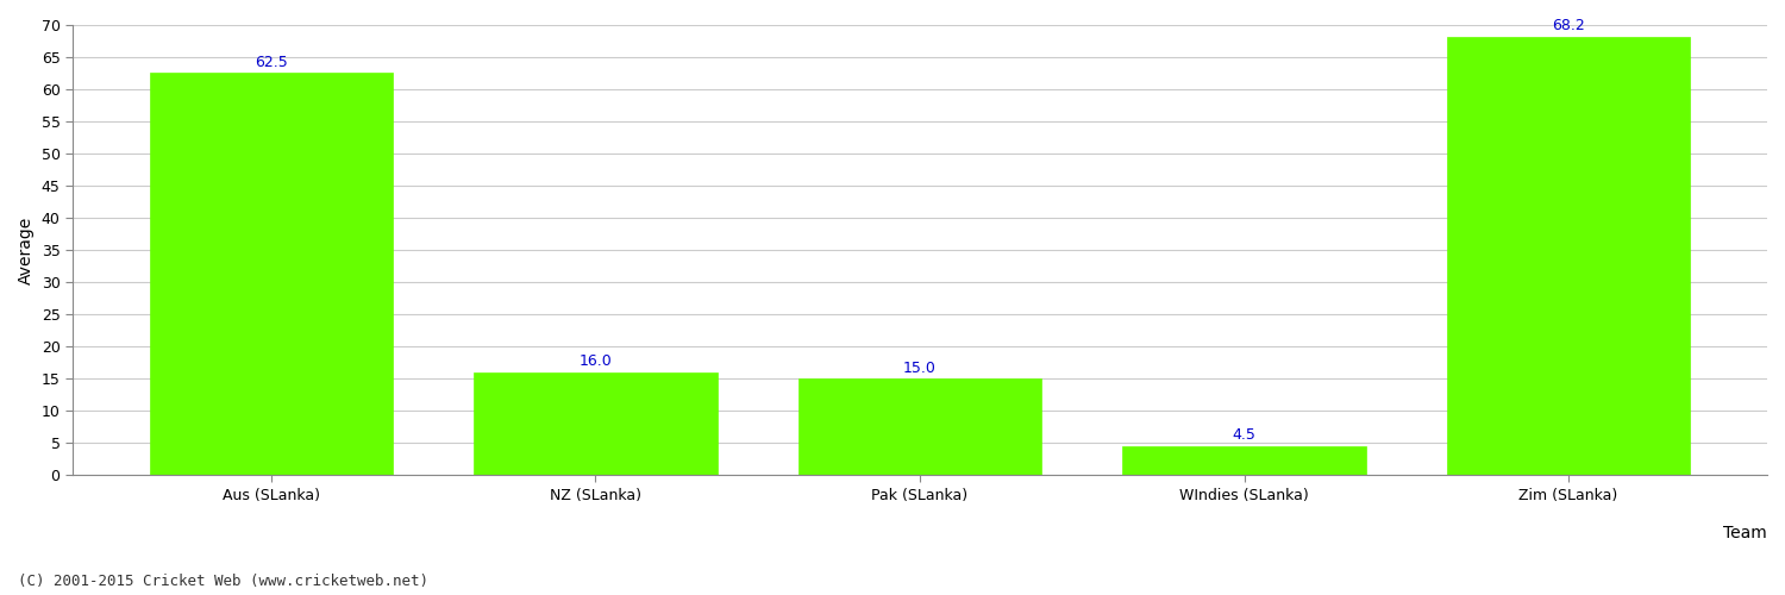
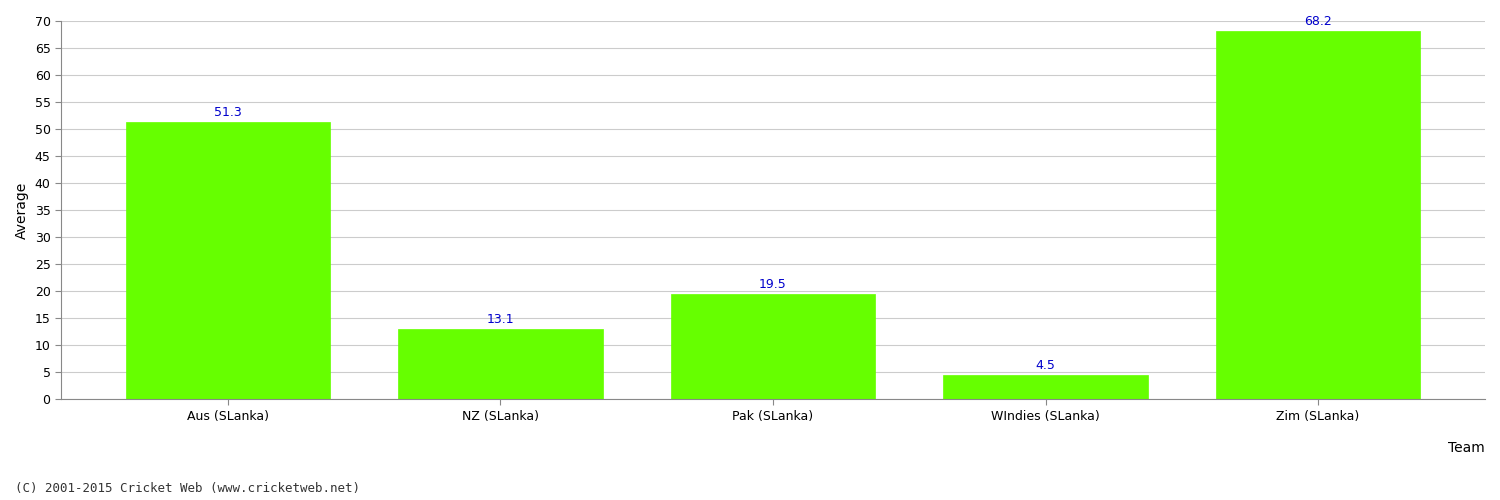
Aus (SLanka): 62.5 -> 51.3
NZ (SLanka): 16.0 -> 13.1
Pak (SLanka): 15.0 -> 19.5
